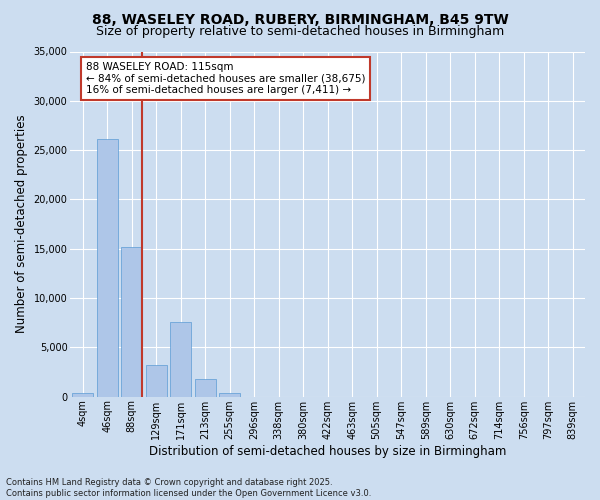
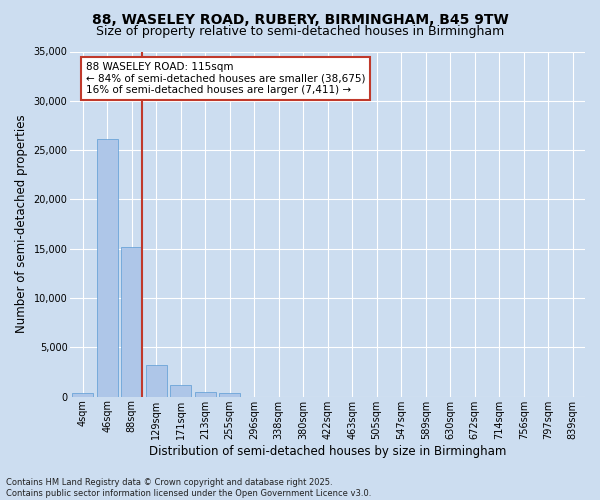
171sqm: 7,600 -> 1,200
213sqm: 1,800 -> 500
